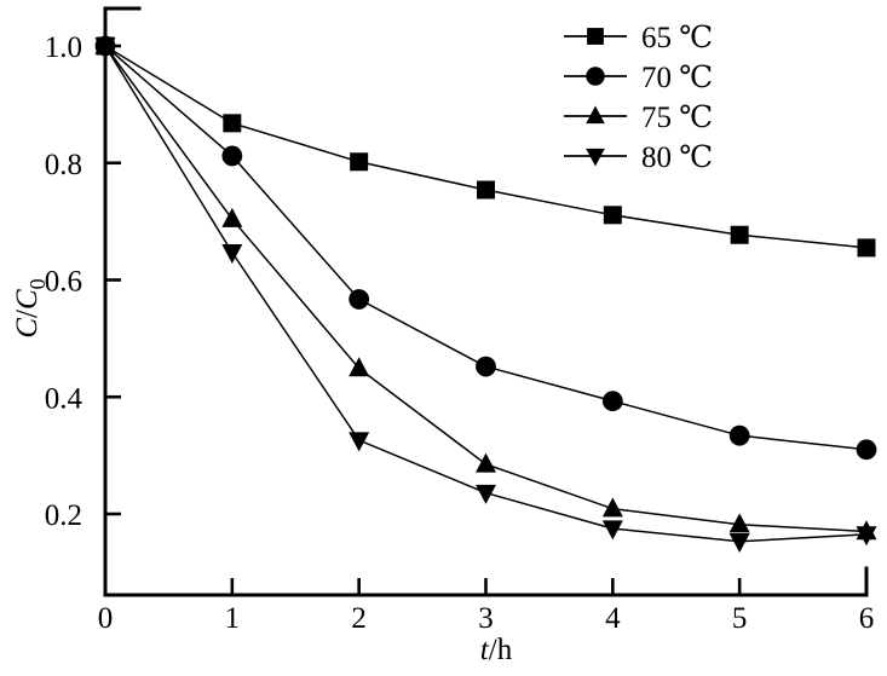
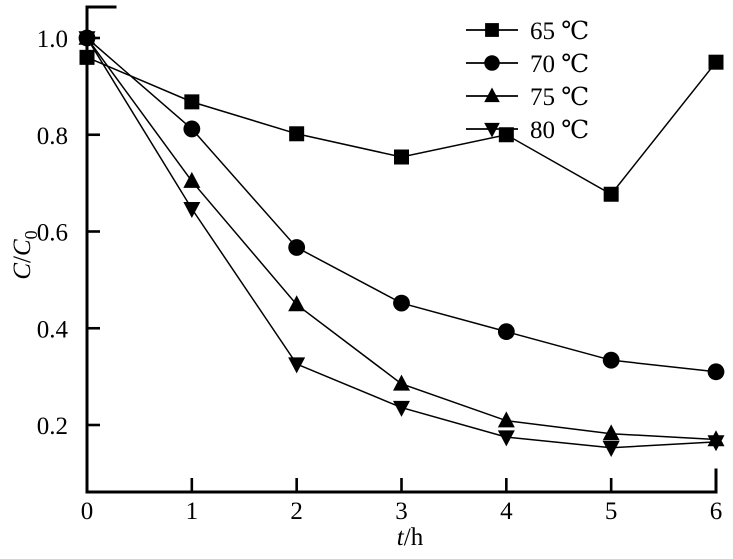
65 ℃/0: 1.00 -> 0.96
65 ℃/4: 0.71 -> 0.80
65 ℃/6: 0.66 -> 0.95
